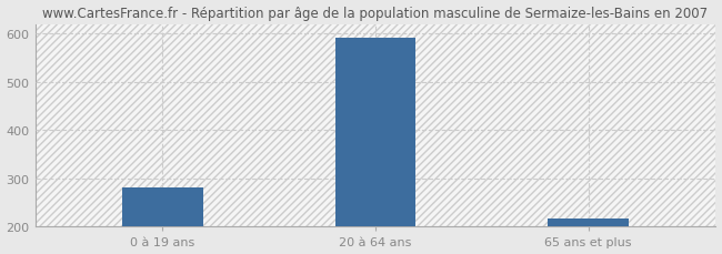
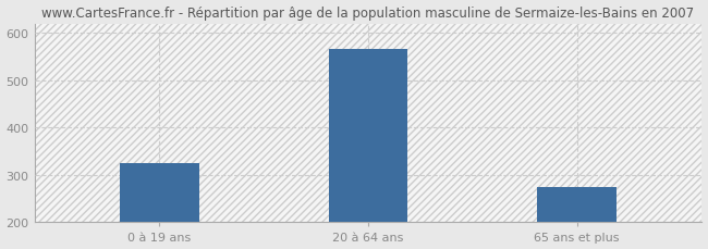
0 à 19 ans: 281 -> 325
20 à 64 ans: 592 -> 565
65 ans et plus: 216 -> 275
